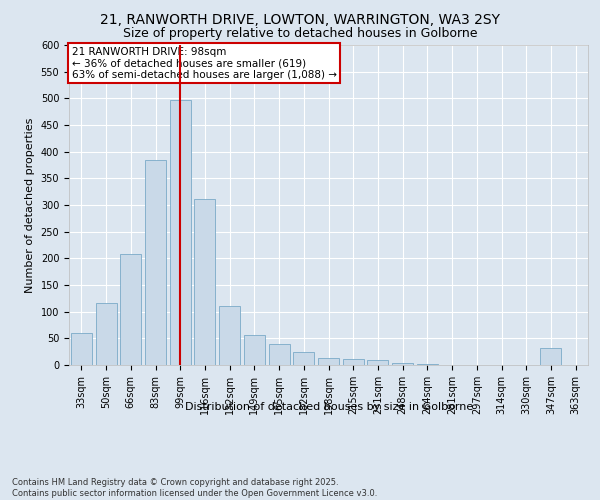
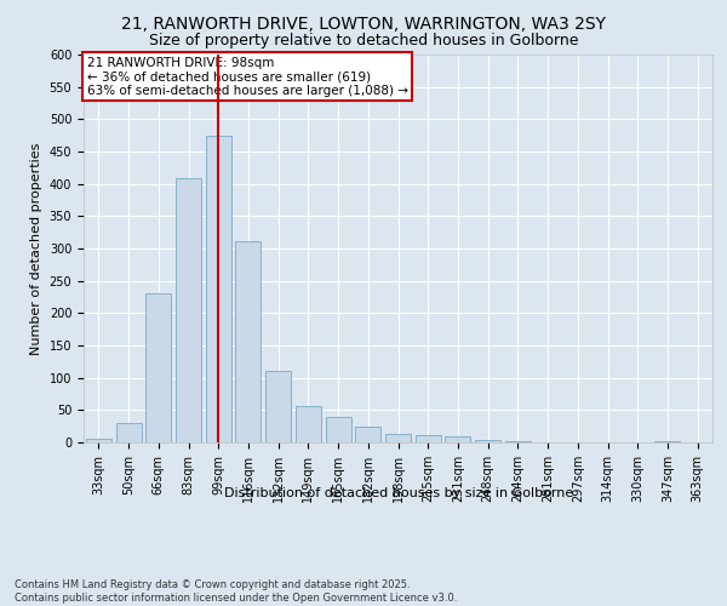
33sqm: 60 -> 5
50sqm: 116 -> 30
66sqm: 208 -> 230
83sqm: 384 -> 408
99sqm: 496 -> 475
347sqm: 32 -> 1
